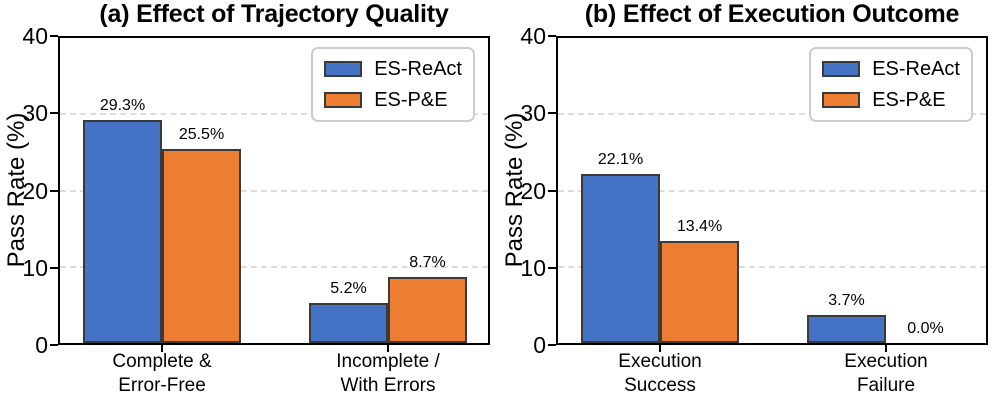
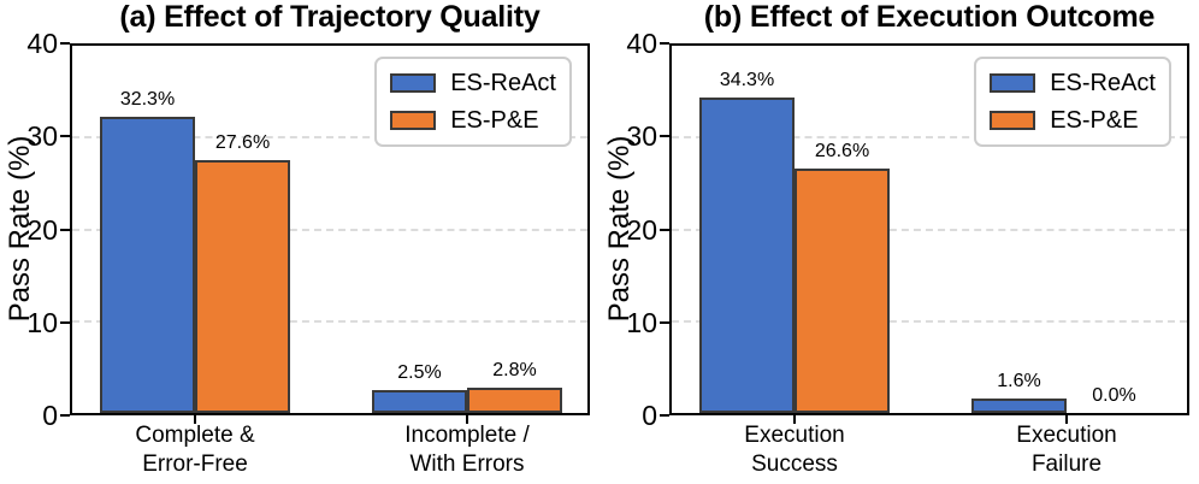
(a) Effect of Trajectory Quality/ES-ReAct/Complete & Error-Free: 29.3% -> 32.3%
(a) Effect of Trajectory Quality/ES-P&E/Complete & Error-Free: 25.5% -> 27.6%
(a) Effect of Trajectory Quality/ES-ReAct/Incomplete / With Errors: 5.2% -> 2.5%
(a) Effect of Trajectory Quality/ES-P&E/Incomplete / With Errors: 8.7% -> 2.8%
(b) Effect of Execution Outcome/ES-ReAct/Execution Success: 22.1% -> 34.3%
(b) Effect of Execution Outcome/ES-P&E/Execution Success: 13.4% -> 26.6%
(b) Effect of Execution Outcome/ES-ReAct/Execution Failure: 3.7% -> 1.6%
